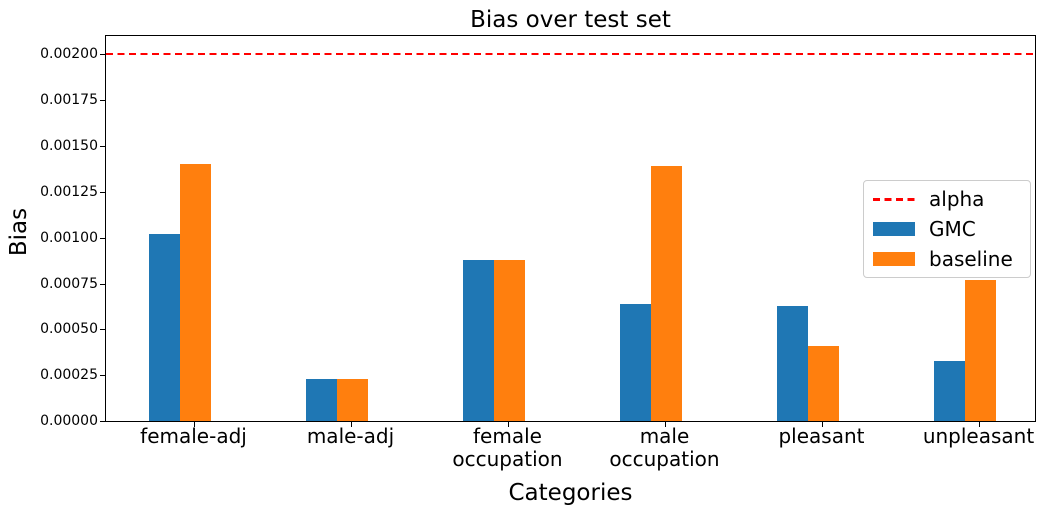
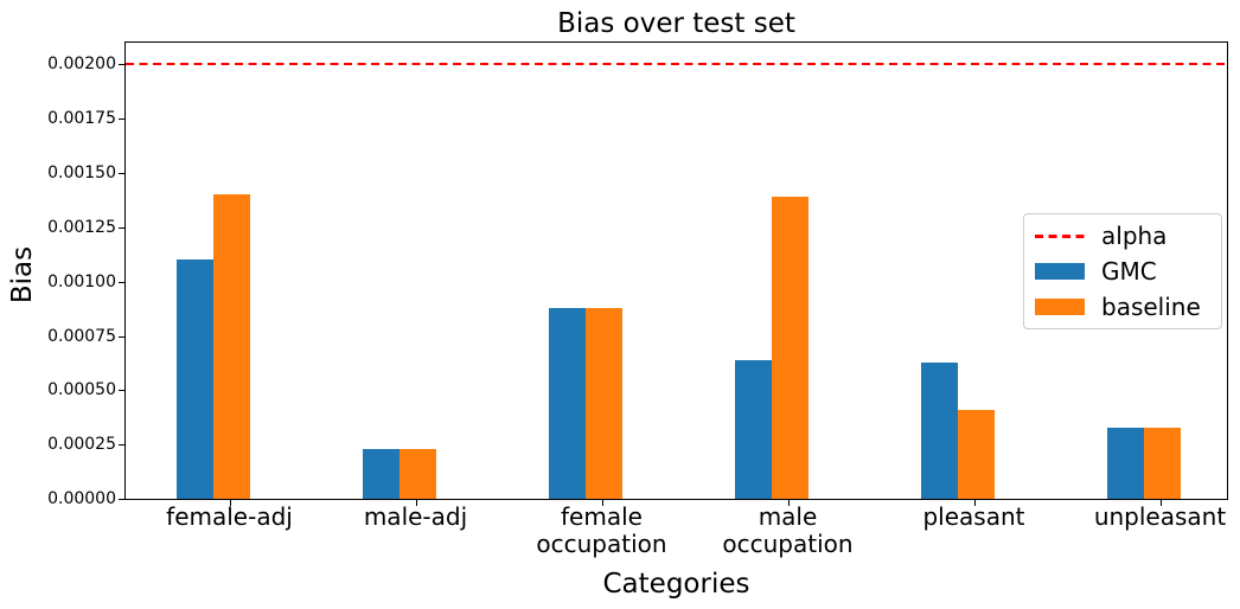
GMC/female-adj: 0.00102 -> 0.00110
baseline/unpleasant: 0.00077 -> 0.00033
